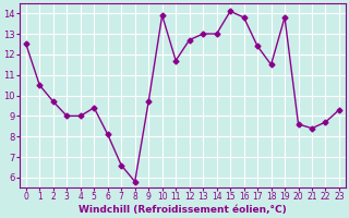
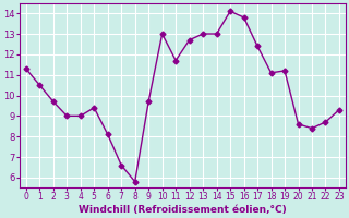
0: 12.5 -> 11.3
10: 13.9 -> 13.0
18: 11.5 -> 11.1
19: 13.8 -> 11.2
